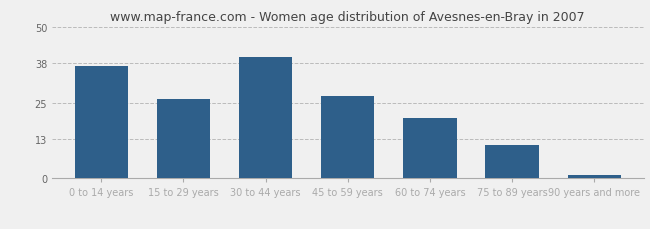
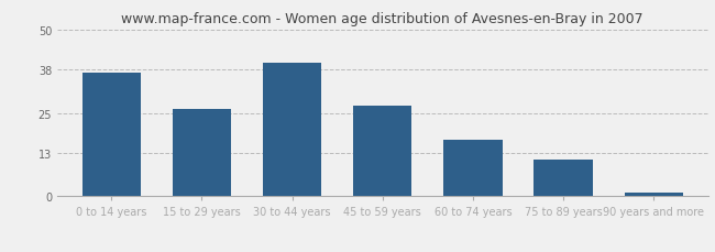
60 to 74 years: 20 -> 17
